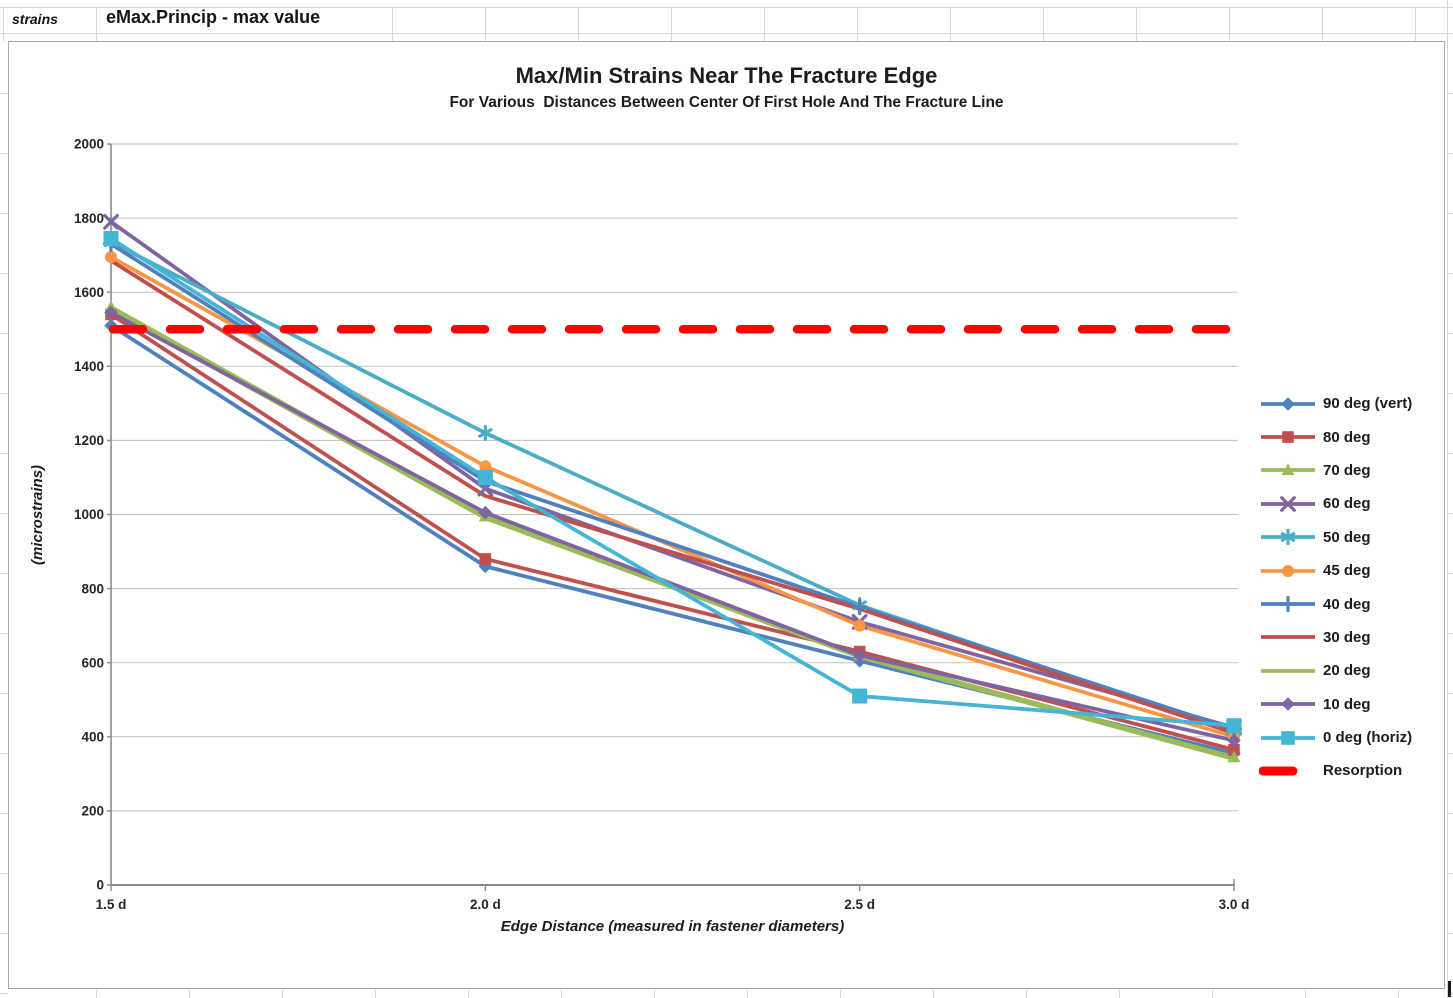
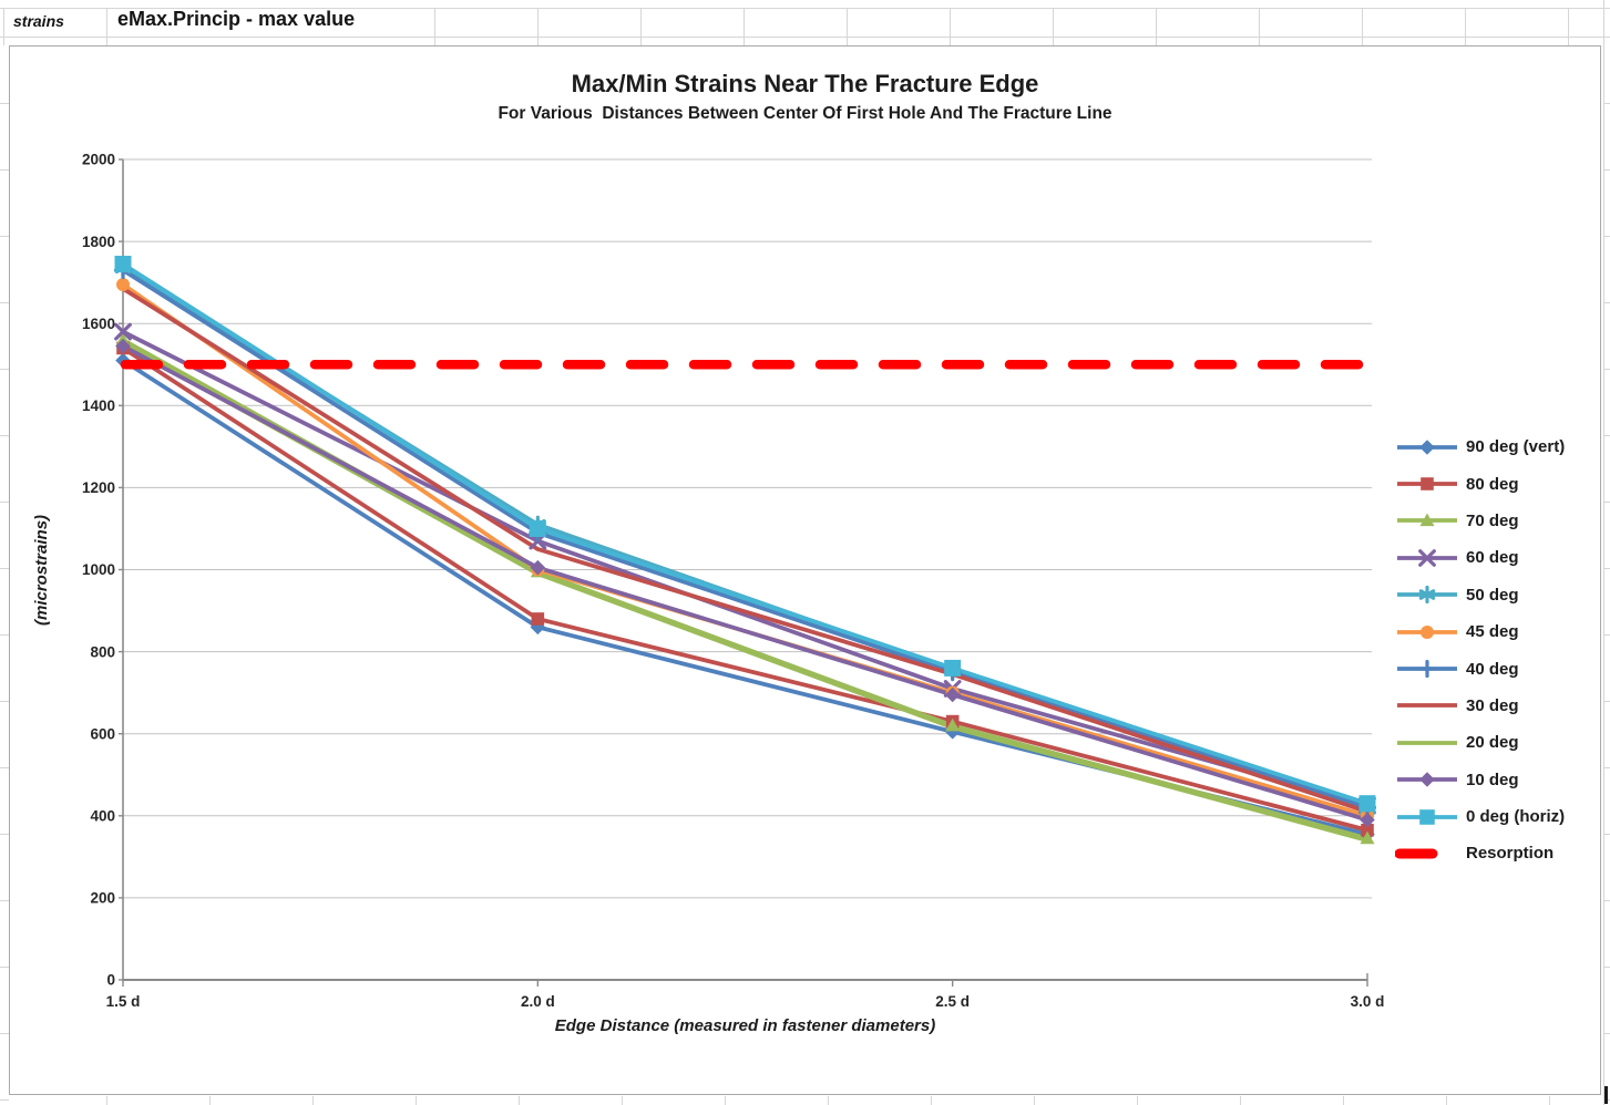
60 deg/1.5 d: 1790 -> 1580
50 deg/2.0 d: 1220 -> 1110
45 deg/2.0 d: 1130 -> 1000
10 deg/2.5 d: 620 -> 700
0 deg (horiz)/2.5 d: 510 -> 760
